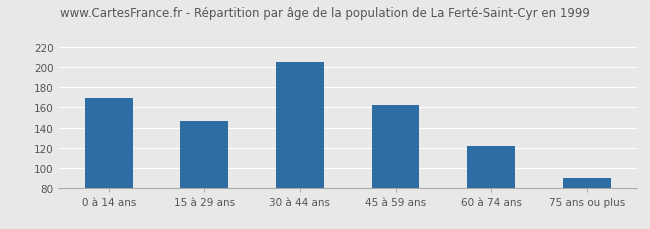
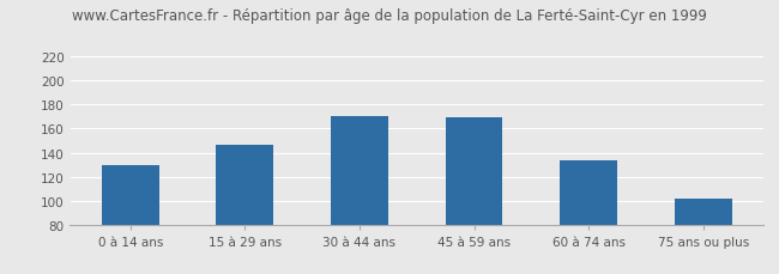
0 à 14 ans: 169 -> 130
30 à 44 ans: 205 -> 170
45 à 59 ans: 162 -> 169
60 à 74 ans: 122 -> 134
75 ans ou plus: 90 -> 102
